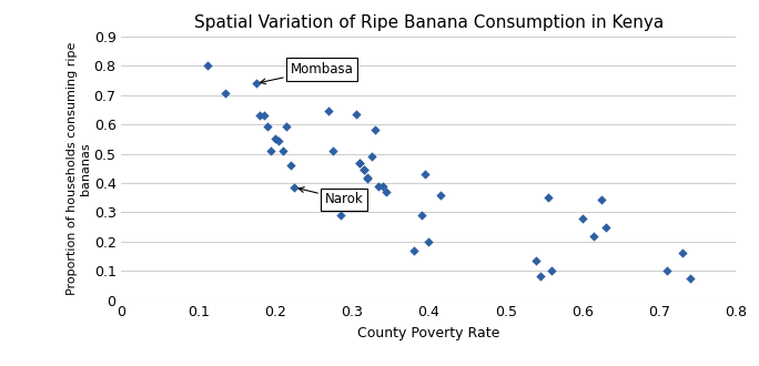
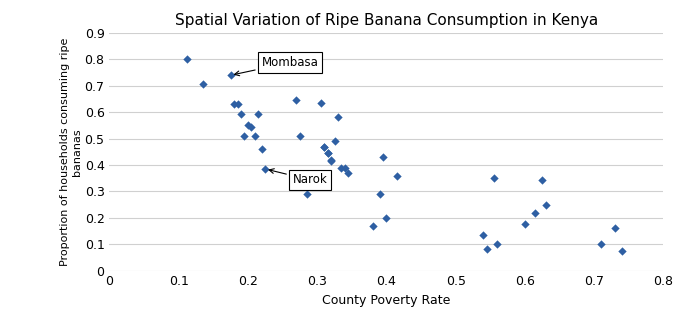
0.6: 0.280 -> 0.175
